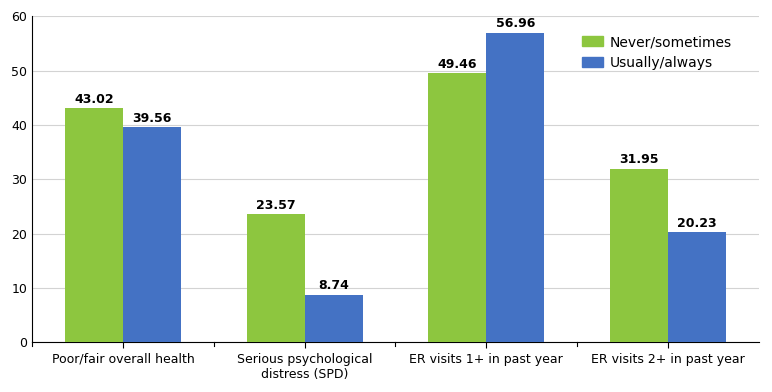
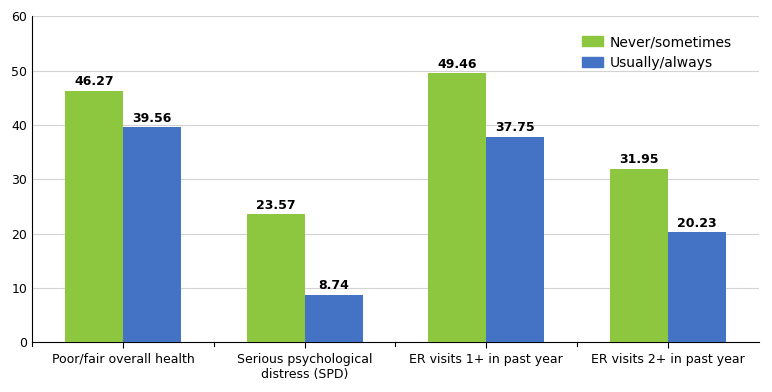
Never/sometimes/Poor/fair overall health: 43.02 -> 46.27
Usually/always/ER visits 1+ in past year: 56.96 -> 37.75
